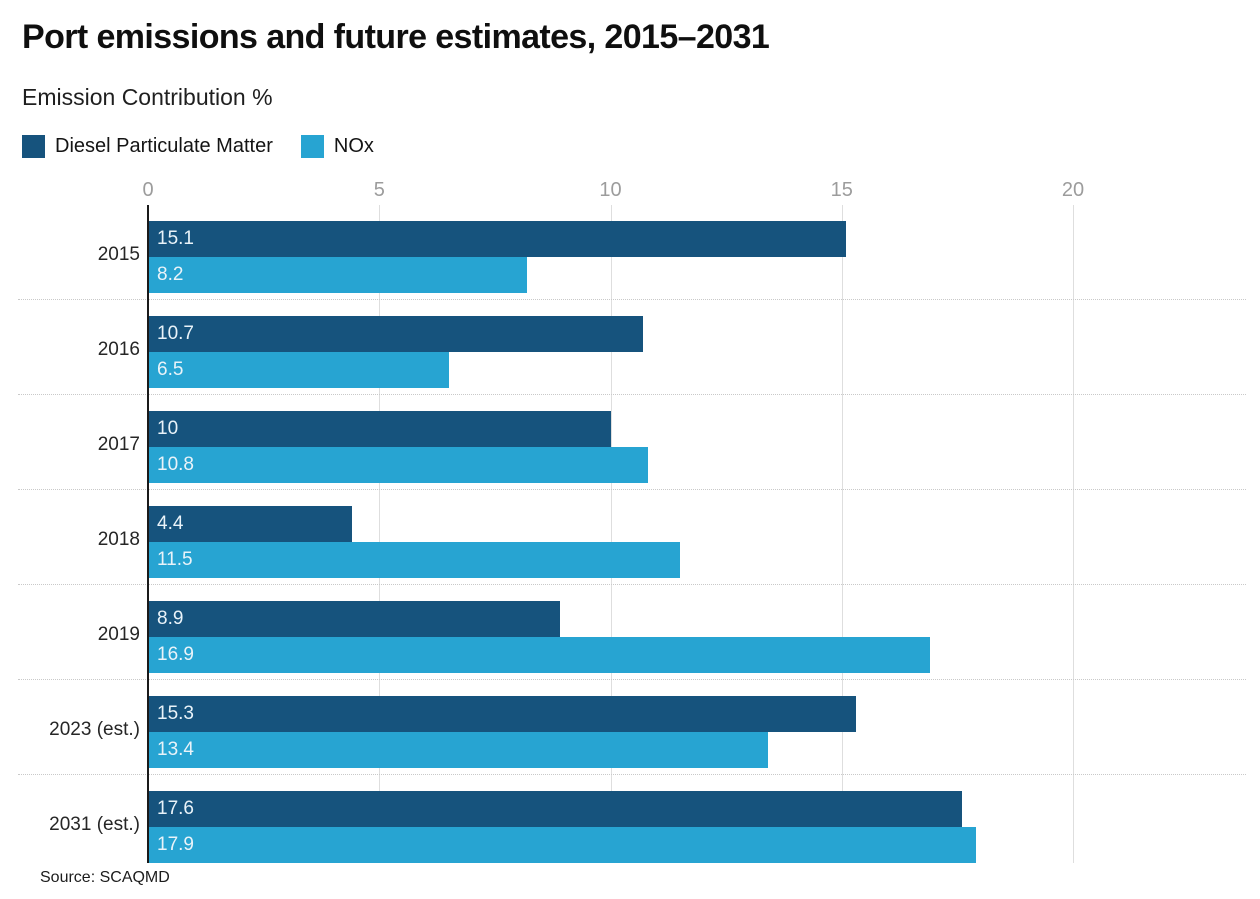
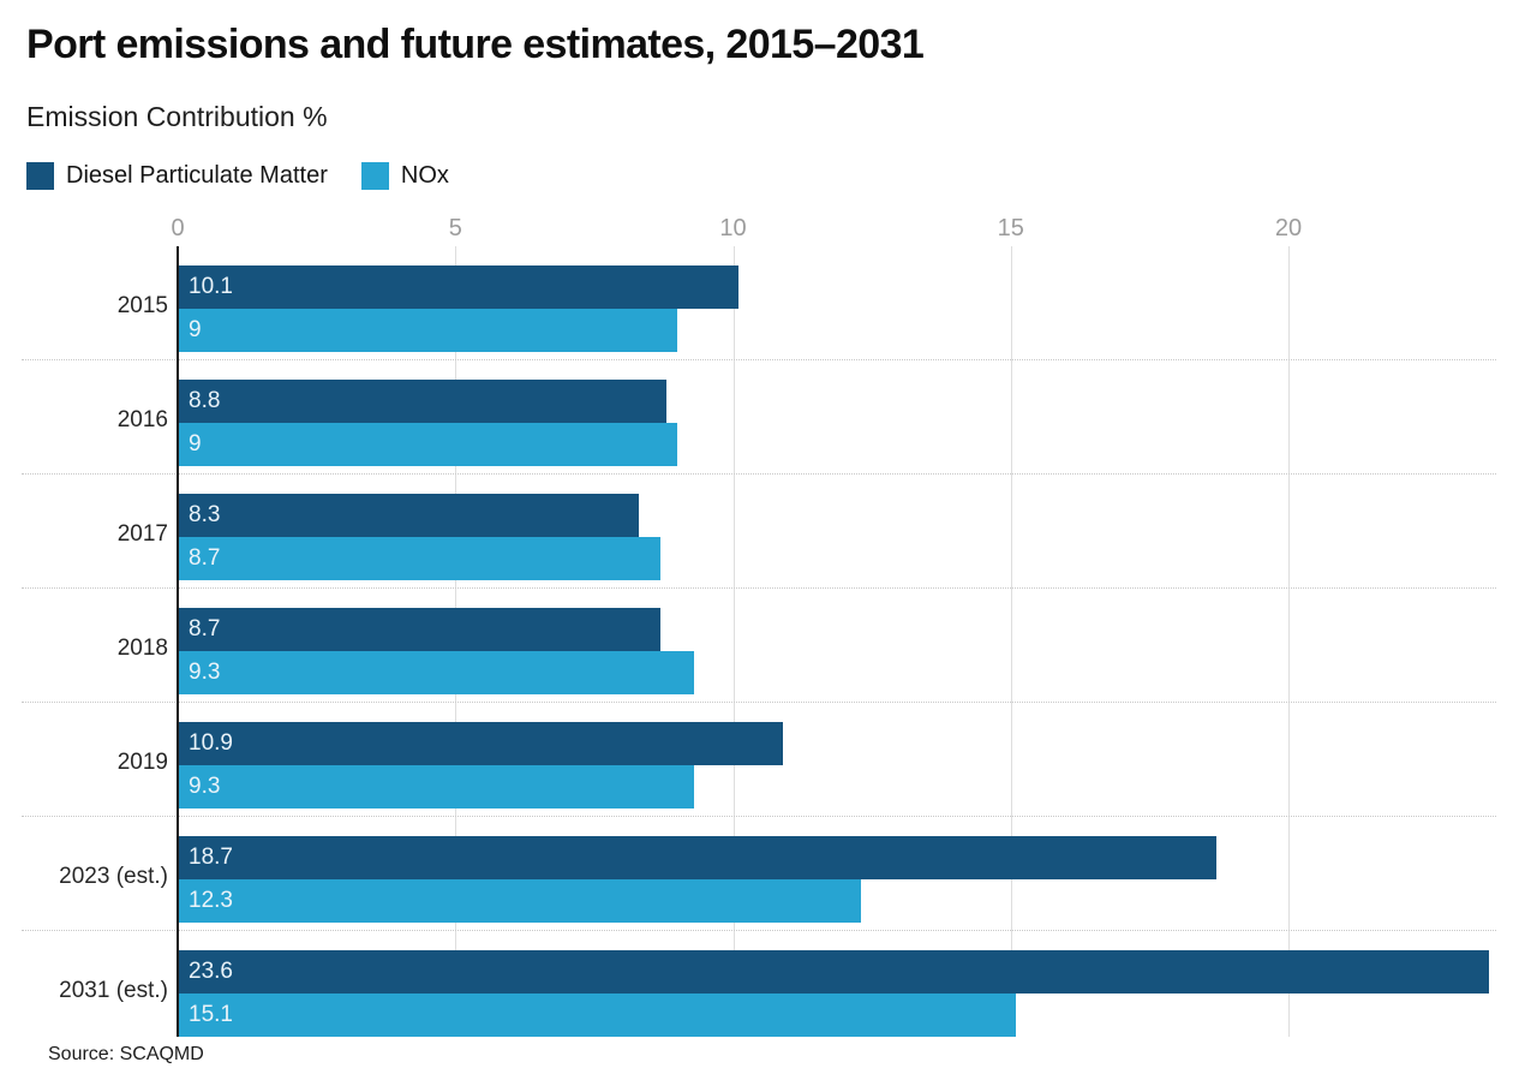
Diesel Particulate Matter/2015: 15.1 -> 10.1
NOx/2015: 8.2 -> 9
Diesel Particulate Matter/2016: 10.7 -> 8.8
NOx/2016: 6.5 -> 9
Diesel Particulate Matter/2017: 10 -> 8.3
NOx/2017: 10.8 -> 8.7
Diesel Particulate Matter/2018: 4.4 -> 8.7
NOx/2018: 11.5 -> 9.3
Diesel Particulate Matter/2019: 8.9 -> 10.9
NOx/2019: 16.9 -> 9.3
Diesel Particulate Matter/2023 (est.): 15.3 -> 18.7
NOx/2023 (est.): 13.4 -> 12.3
Diesel Particulate Matter/2031 (est.): 17.6 -> 23.6
NOx/2031 (est.): 17.9 -> 15.1
